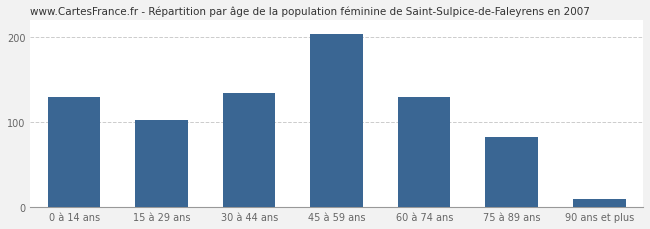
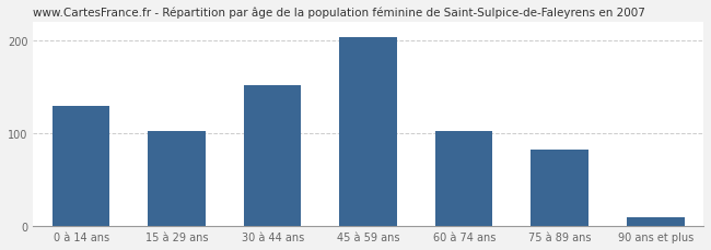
30 à 44 ans: 134 -> 152
60 à 74 ans: 130 -> 102
